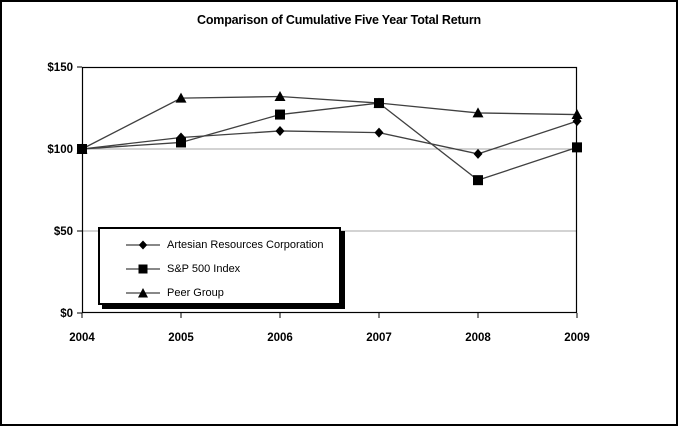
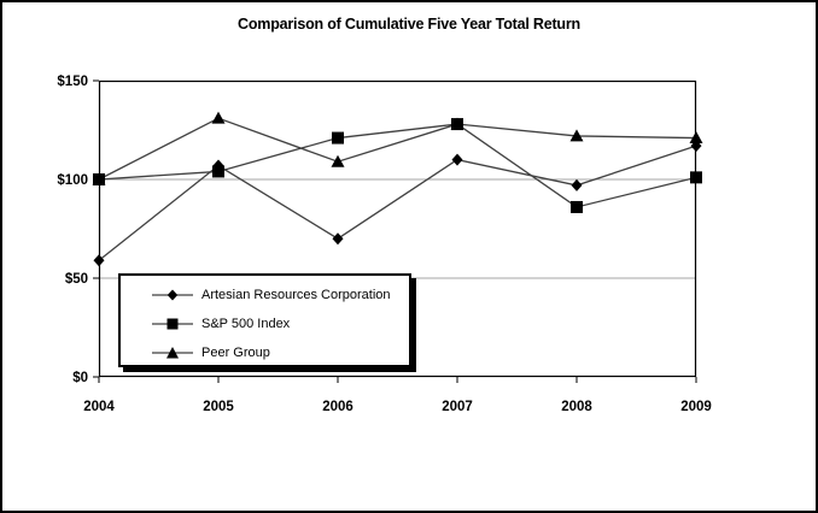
Artesian Resources Corporation/2004: $100 -> $59
Artesian Resources Corporation/2006: $111 -> $70
Peer Group/2006: $132 -> $109
S&P 500 Index/2008: $81 -> $86
